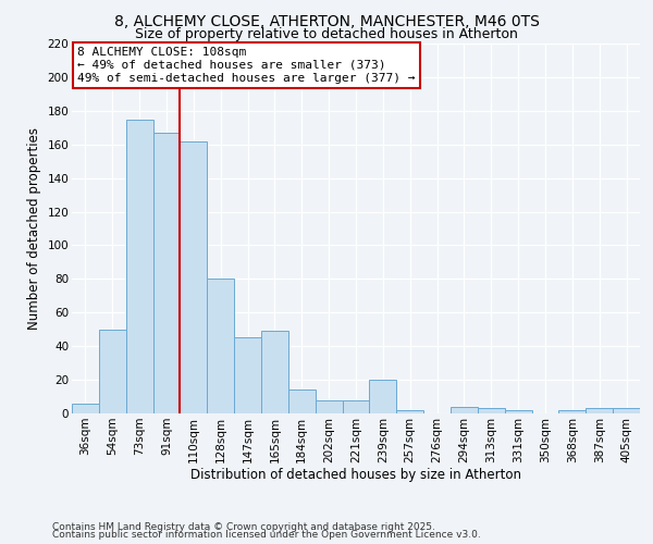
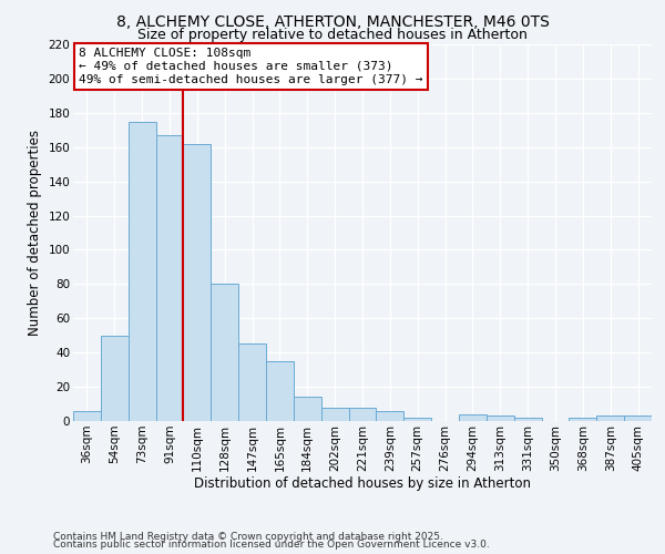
165sqm: 49 -> 35
239sqm: 20 -> 6
